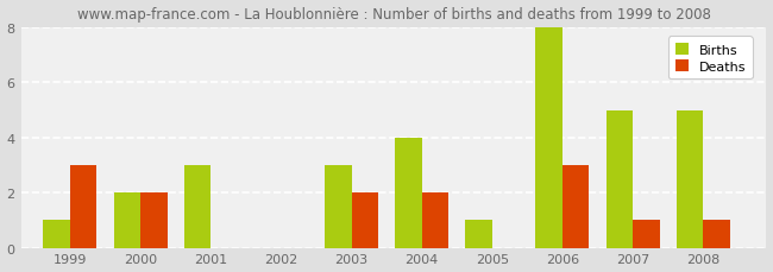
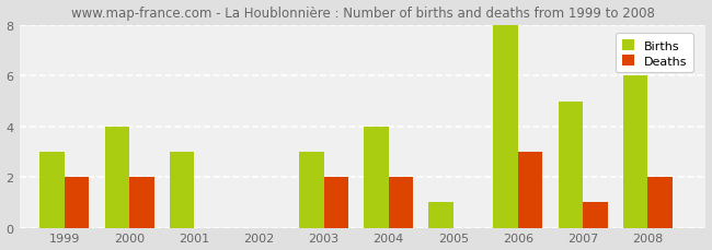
Births/1999: 1 -> 3
Deaths/1999: 3 -> 2
Births/2000: 2 -> 4
Births/2008: 5 -> 6
Deaths/2008: 1 -> 2
